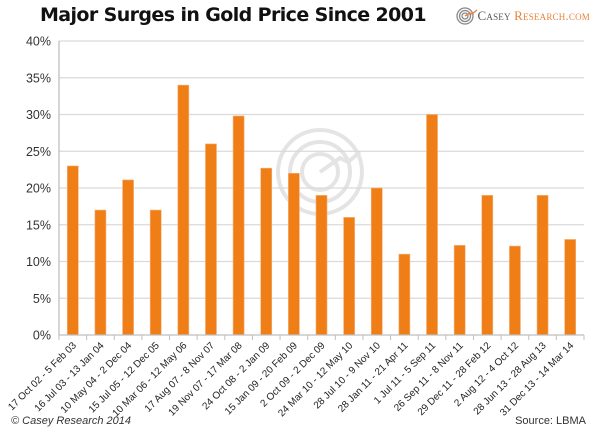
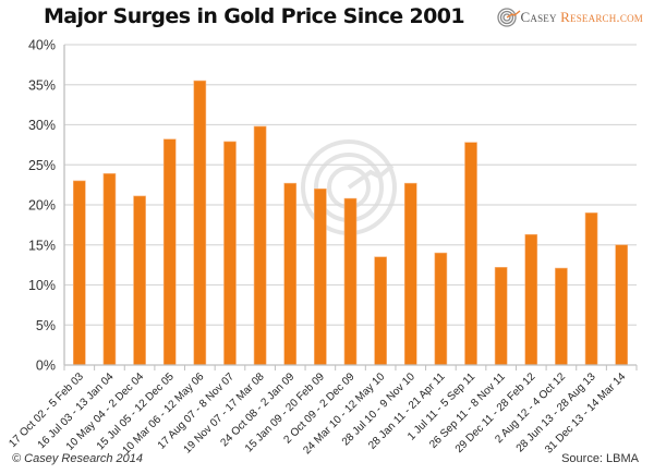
16 Jul 03 - 13 Jan 04: 17% -> 24%
15 Jul 05 - 12 Dec 05: 17% -> 28%
10 Mar 06 - 12 May 06: 34% -> 36%
17 Aug 07 - 8 Nov 07: 26% -> 28%
2 Oct 09 - 2 Dec 09: 19% -> 21%
24 Mar 10 - 12 May 10: 16% -> 14%
28 Jul 10 - 9 Nov 10: 20% -> 23%
28 Jan 11 - 21 Apr 11: 11% -> 14%
1 Jul 11 - 5 Sep 11: 30% -> 28%
29 Dec 11 - 28 Feb 12: 19% -> 16%
31 Dec 13 - 14 Mar 14: 13% -> 15%
